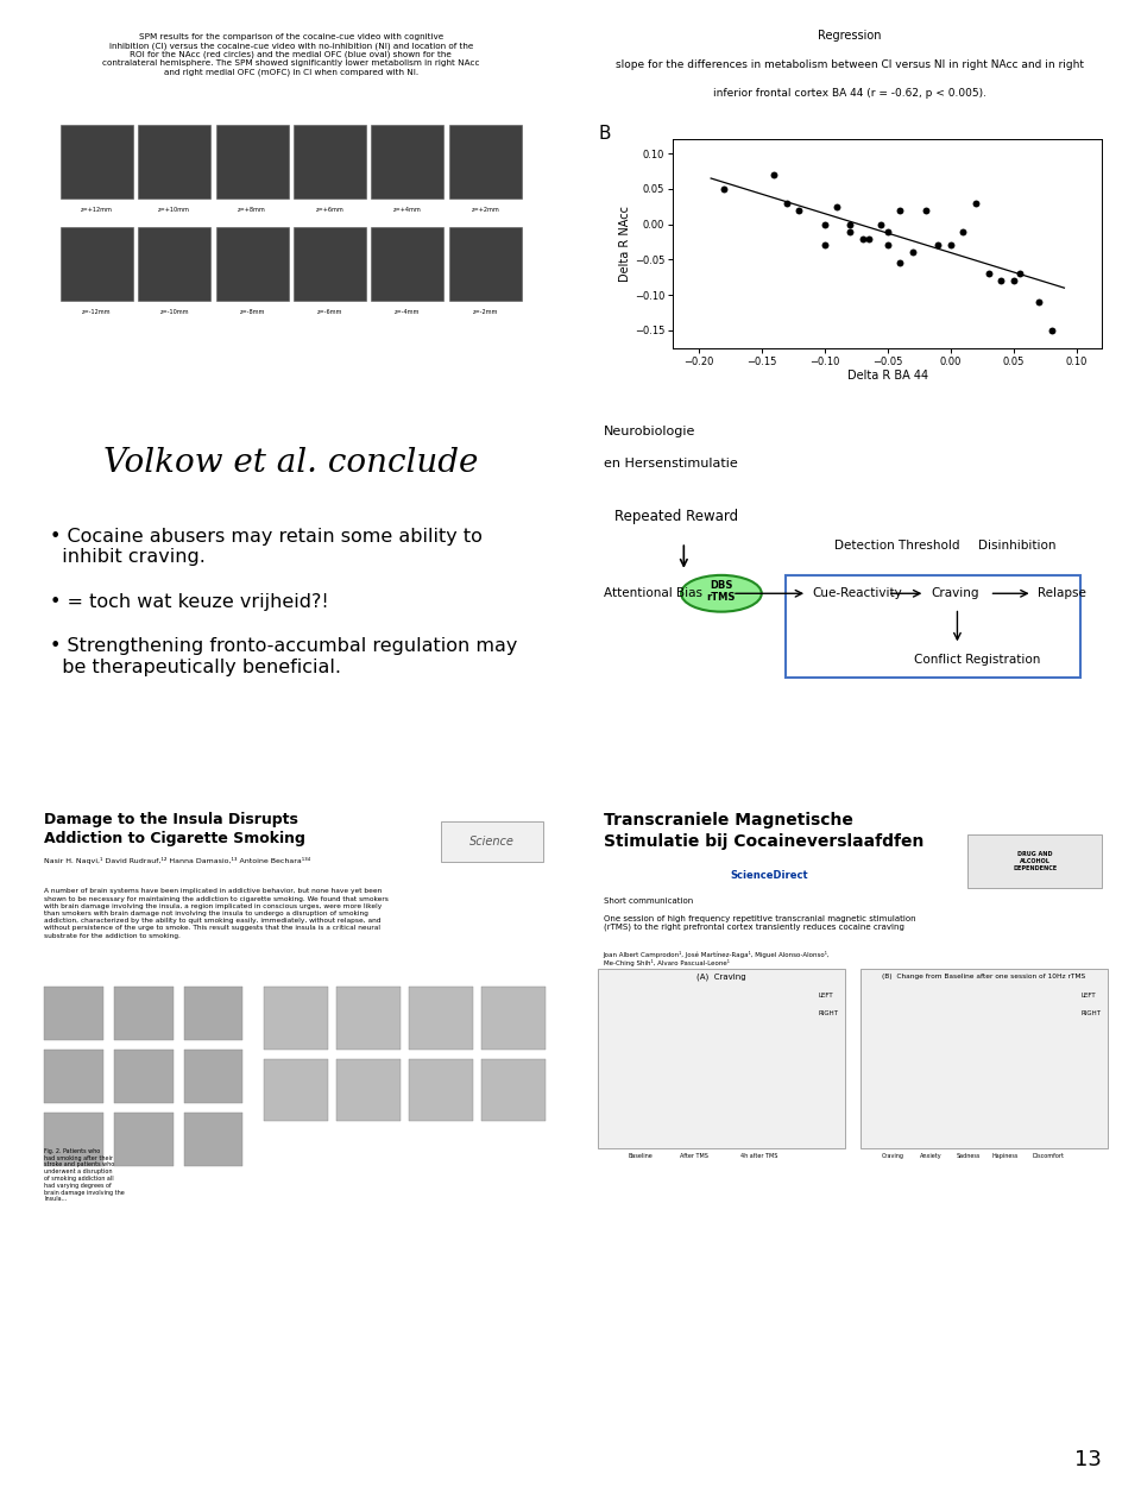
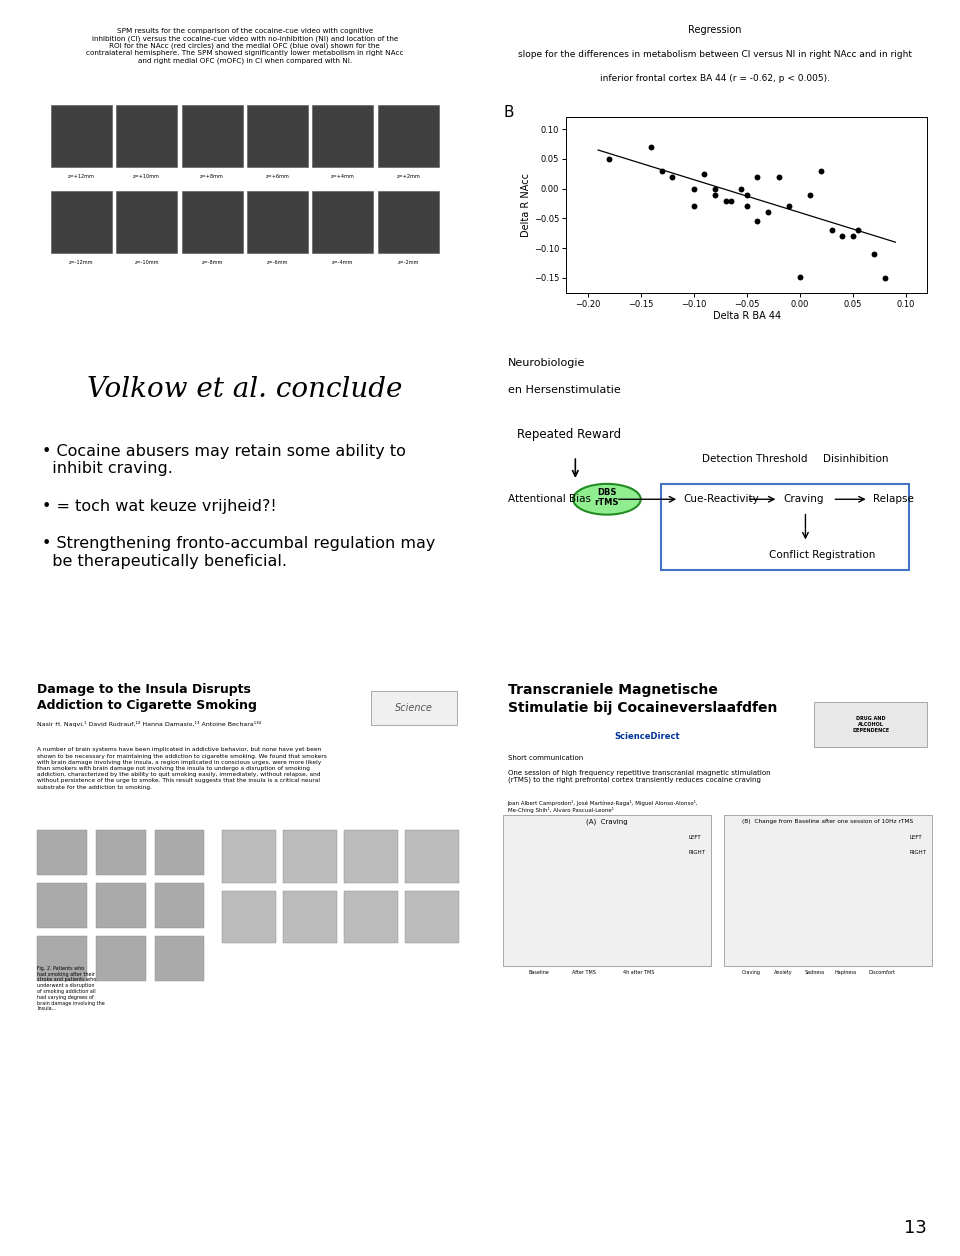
0.00: -0.030 -> -0.148
